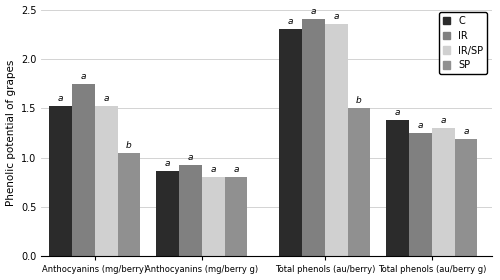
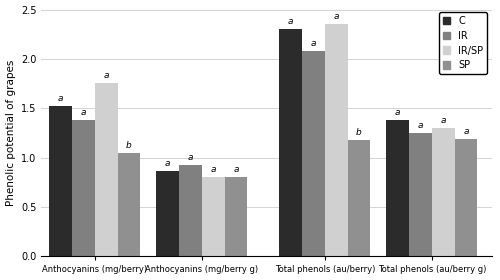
IR/Anthocyanins (mg/berry): 1.75 -> 1.38
IR/SP/Anthocyanins (mg/berry): 1.52 -> 1.76
IR/Total phenols (au/berry): 2.40 -> 2.08
SP/Total phenols (au/berry): 1.50 -> 1.18
